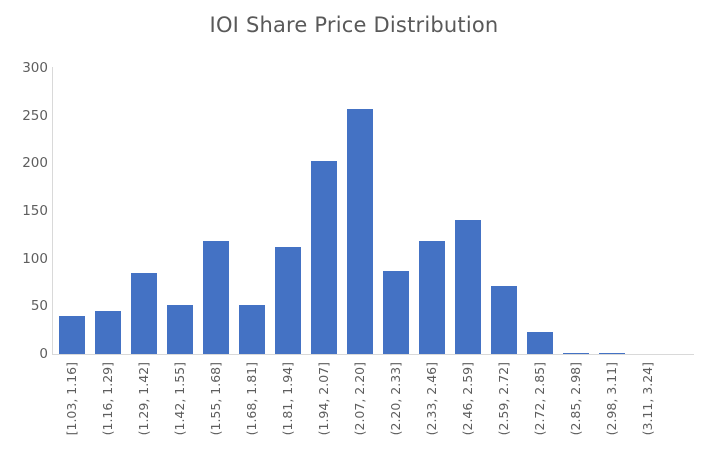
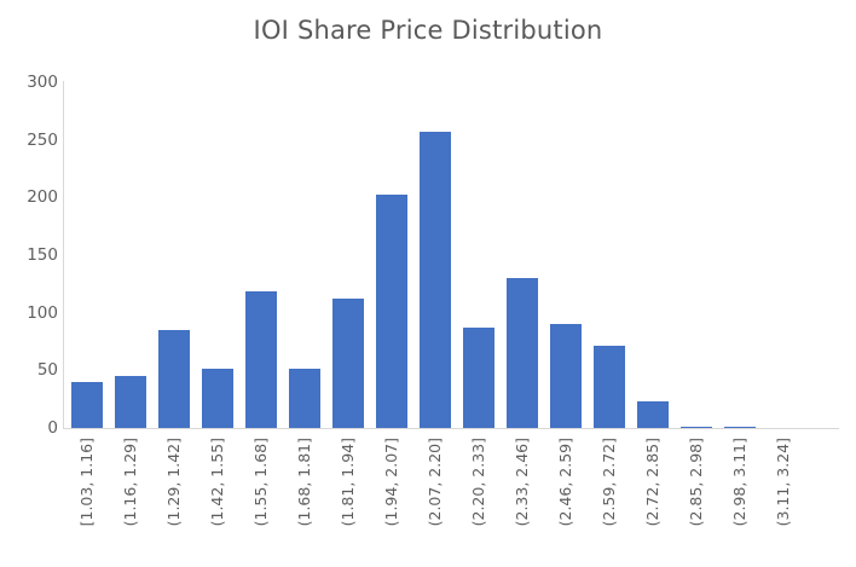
(2.33, 2.46]: 120 -> 130
(2.46, 2.59]: 140 -> 90
